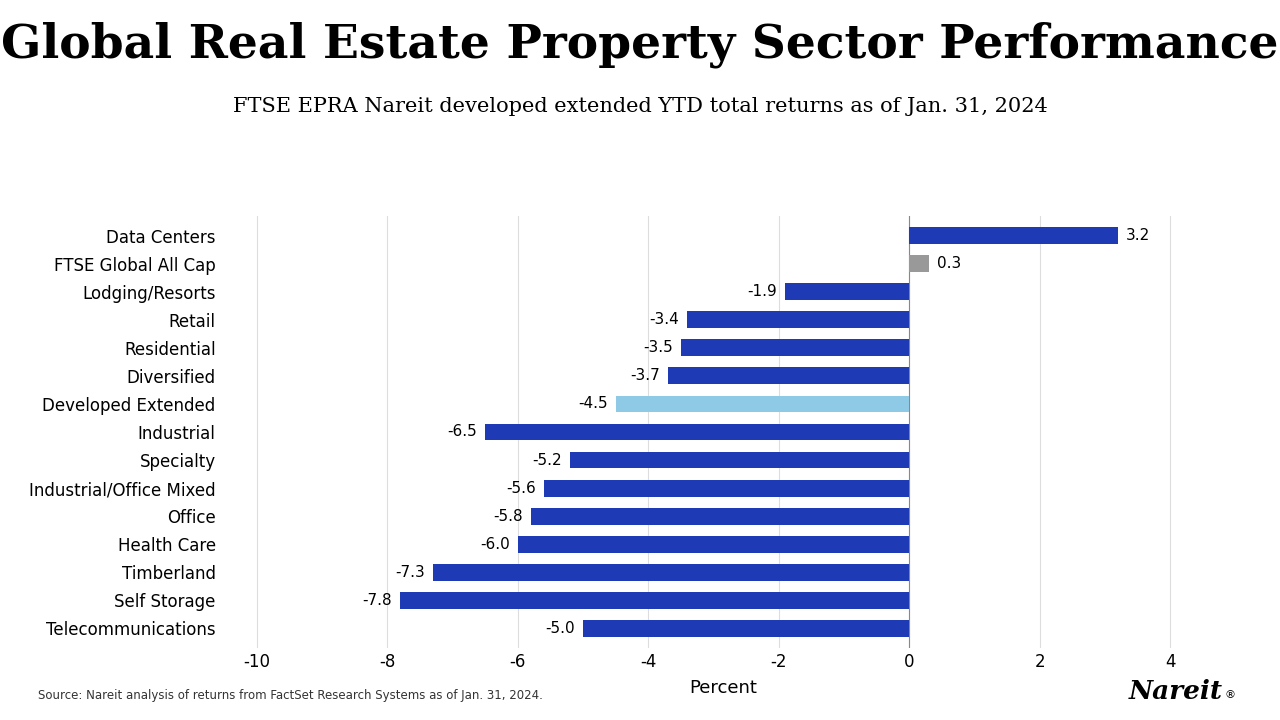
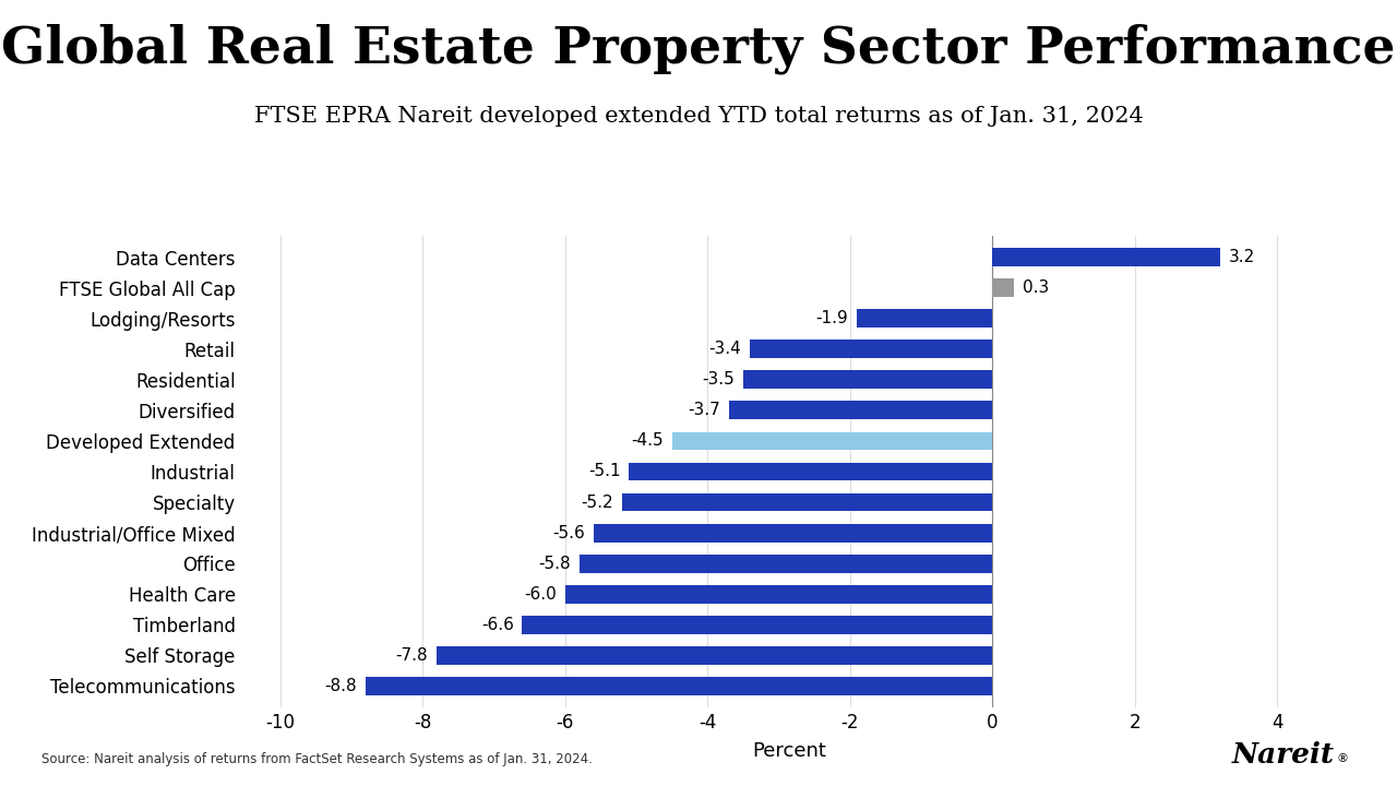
Industrial: -6.5 -> -5.1
Timberland: -7.3 -> -6.6
Telecommunications: -5.0 -> -8.8
